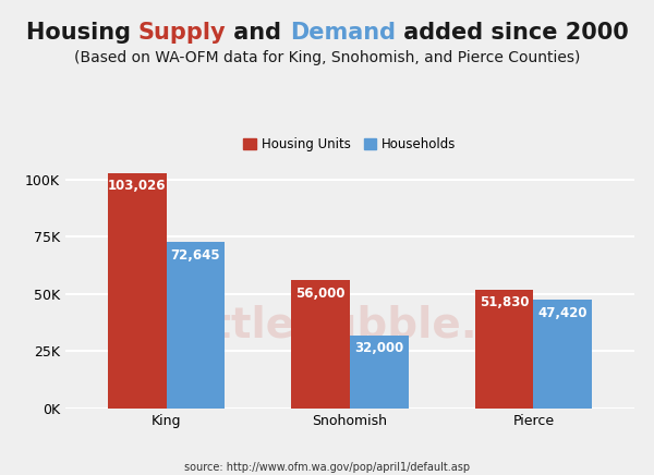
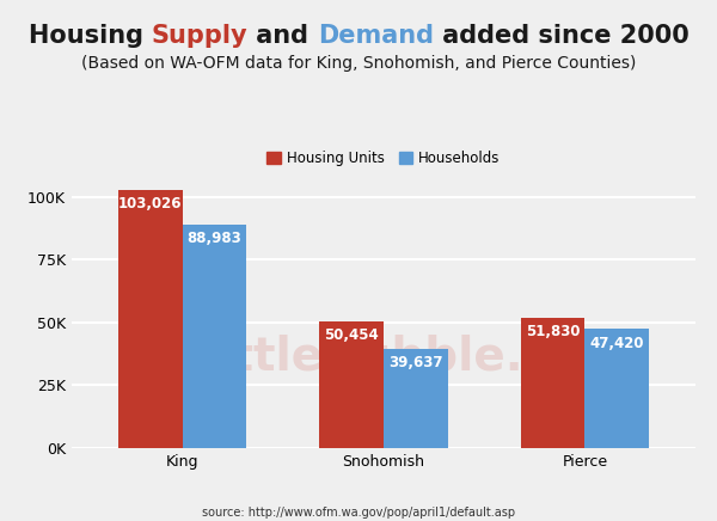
Households/King: 72,645 -> 88,983
Housing Units/Snohomish: 56.0K -> 50.5K
Households/Snohomish: 32.0K -> 39.6K
